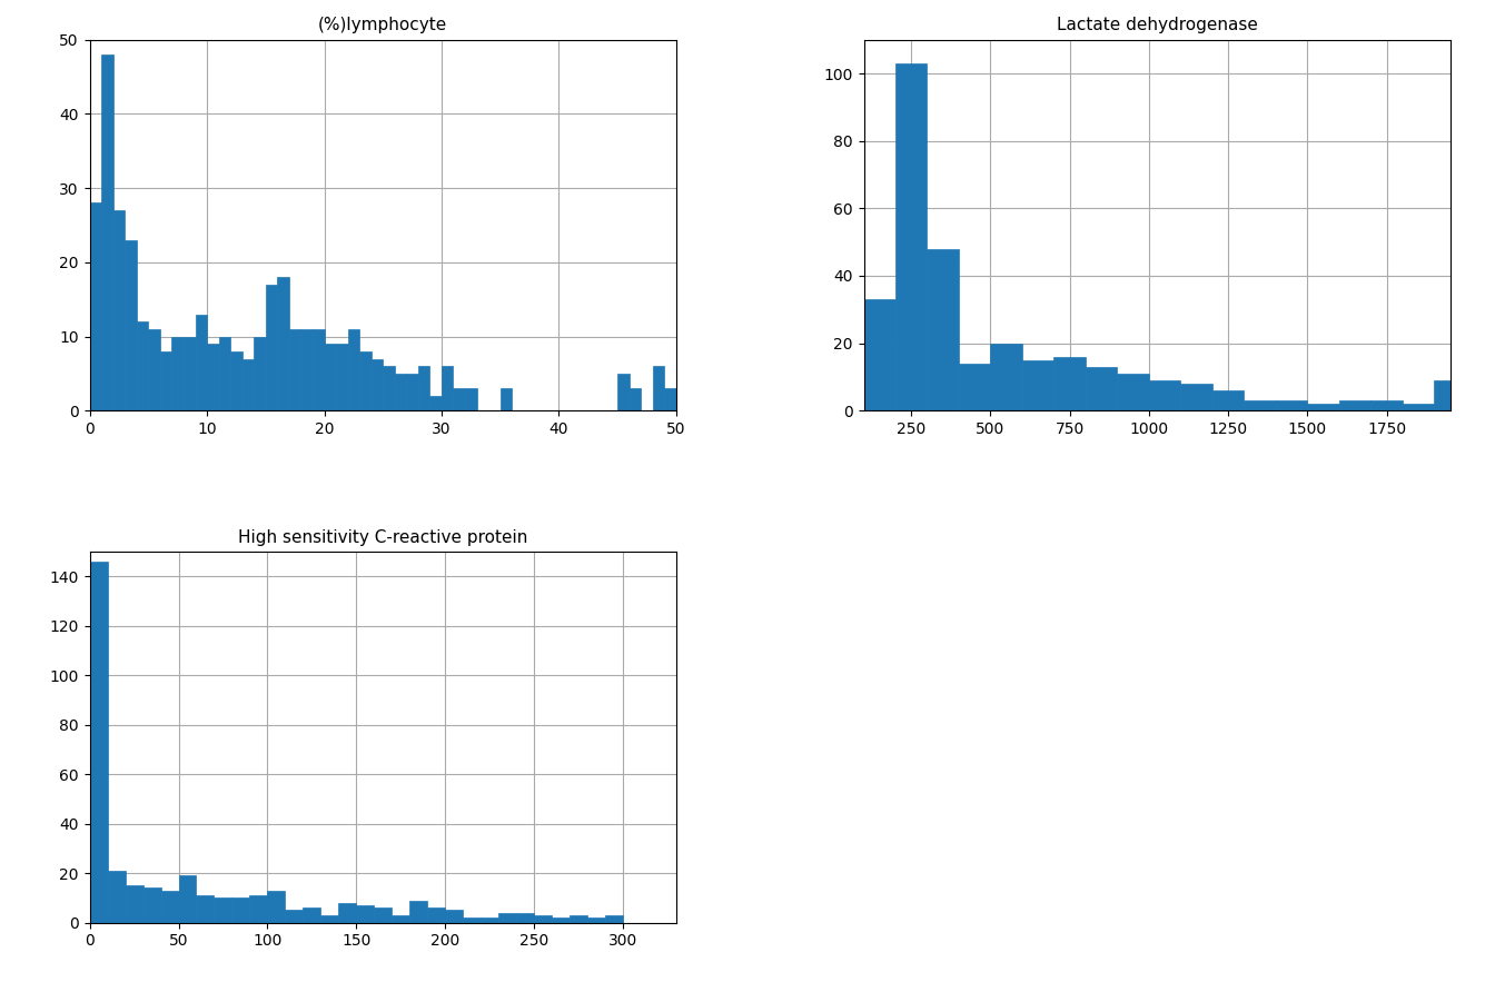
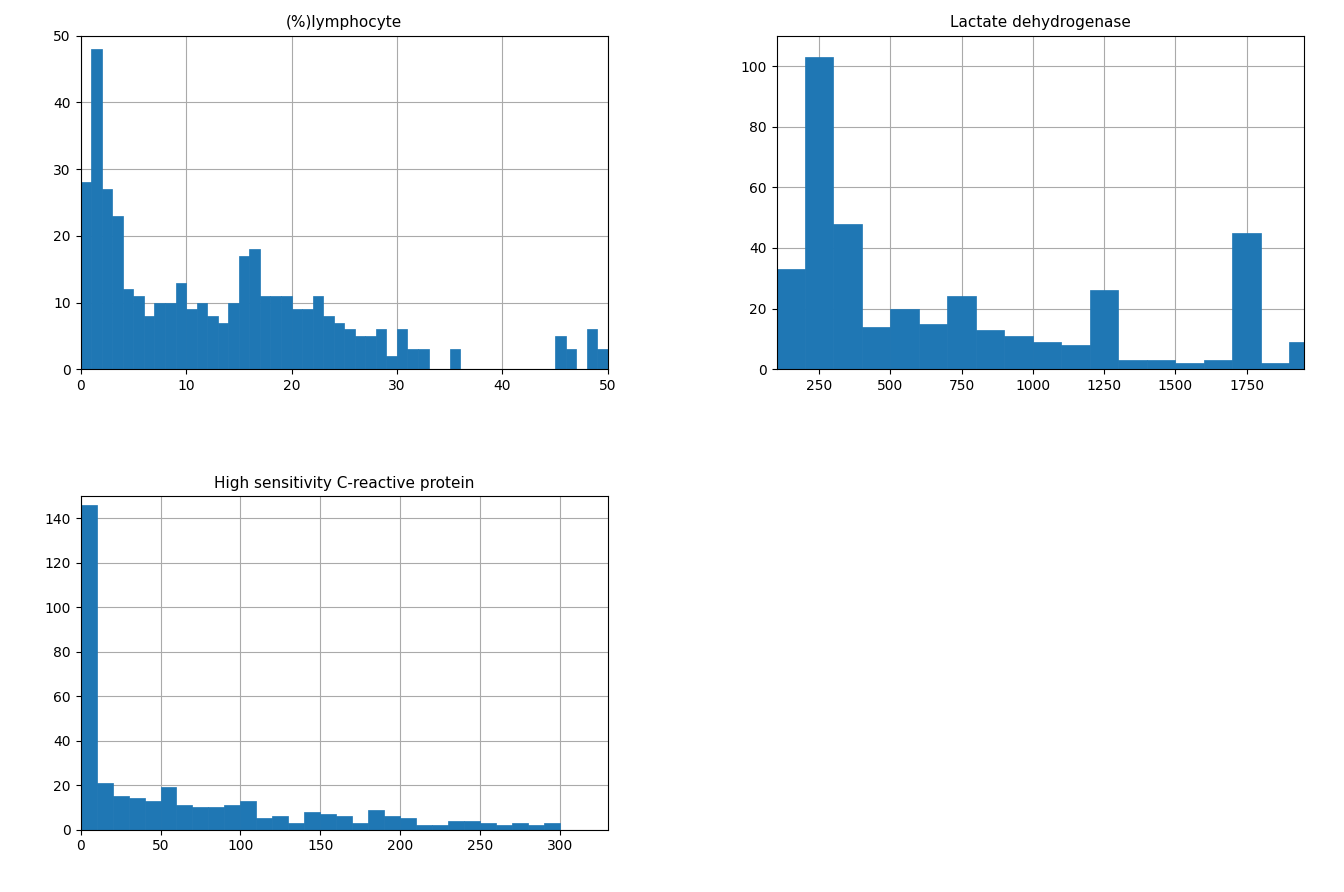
Lactate dehydrogenase/750: 16 -> 24
Lactate dehydrogenase/1250: 6 -> 26
Lactate dehydrogenase/1750: 3 -> 45
